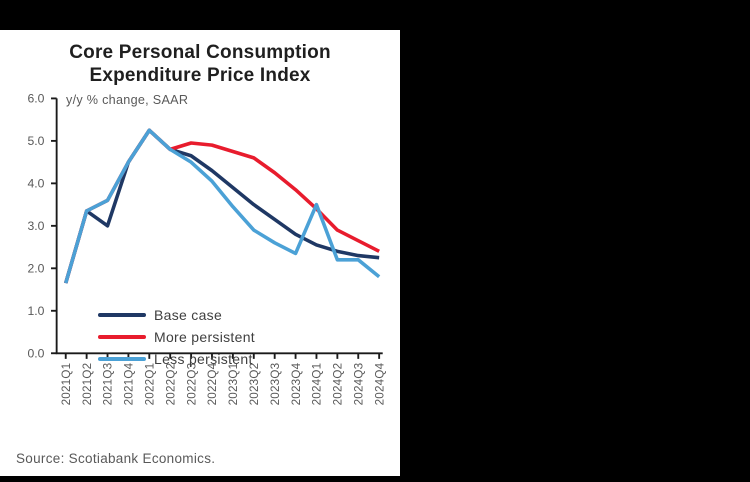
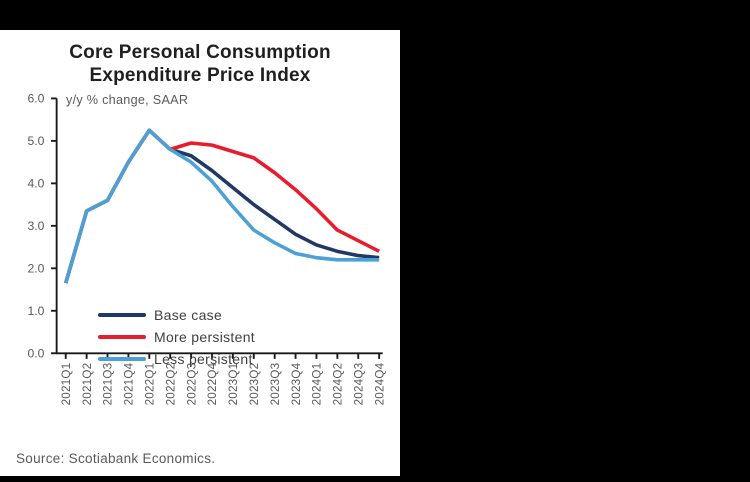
Base case/2021Q3: 3.0 -> 3.6
Less persistent/2024Q1: 3.5 -> 2.2
Less persistent/2024Q4: 1.8 -> 2.2
